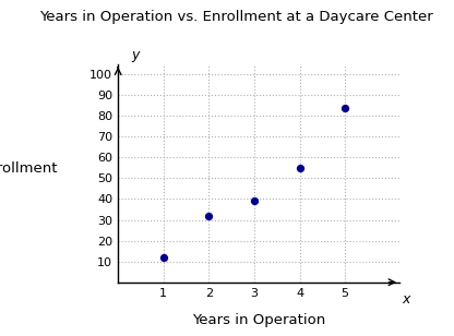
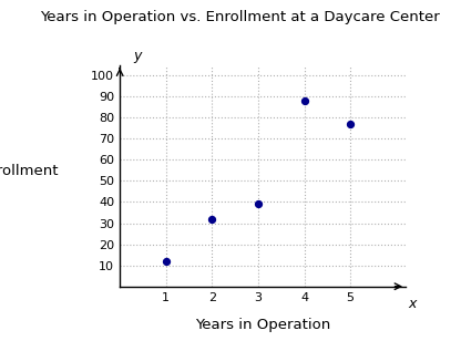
4: 55 -> 88
5: 84 -> 77
